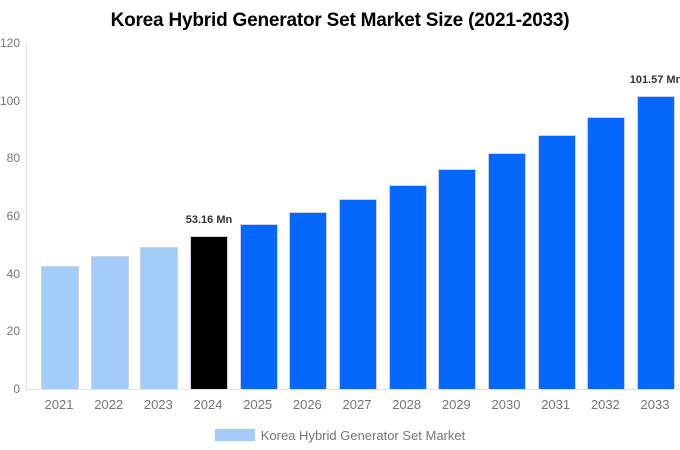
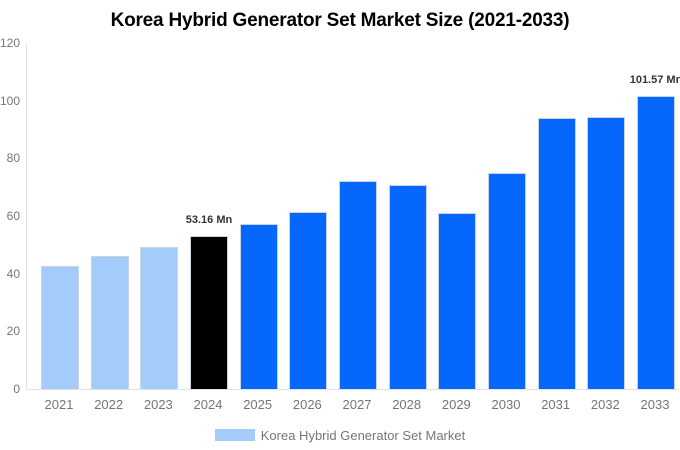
2027: 66 -> 72
2029: 76 -> 61
2030: 82 -> 75
2031: 88 -> 94
